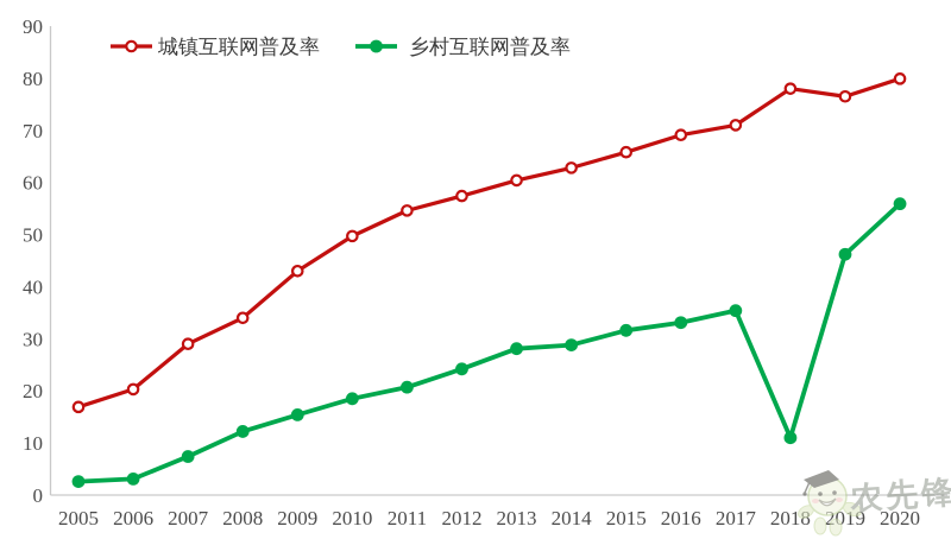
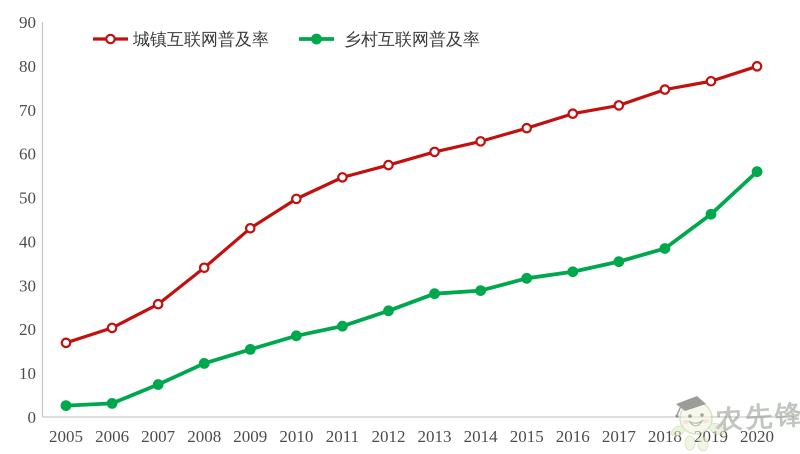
城镇互联网普及率/2007: 29 -> 26
城镇互联网普及率/2018: 78 -> 75
乡村互联网普及率/2018: 11 -> 38
